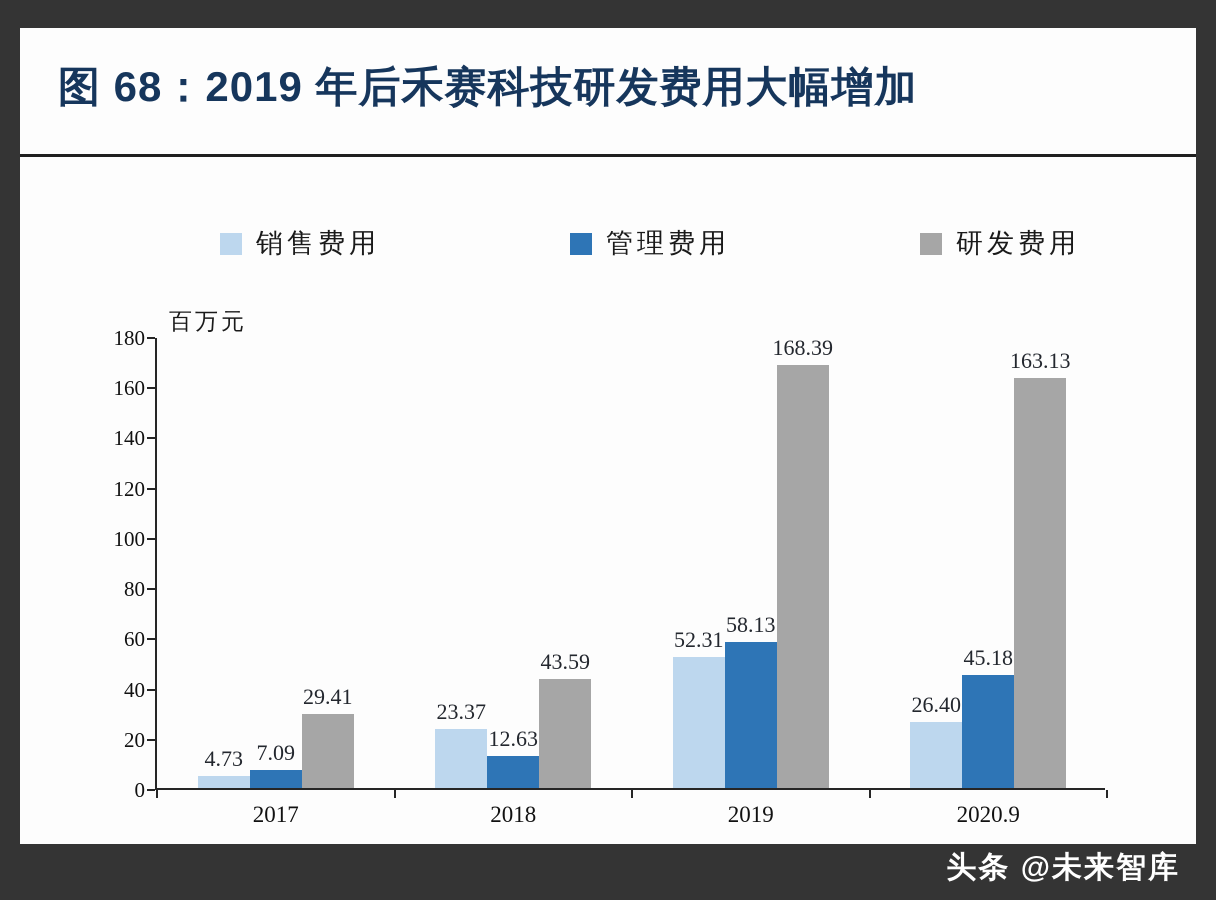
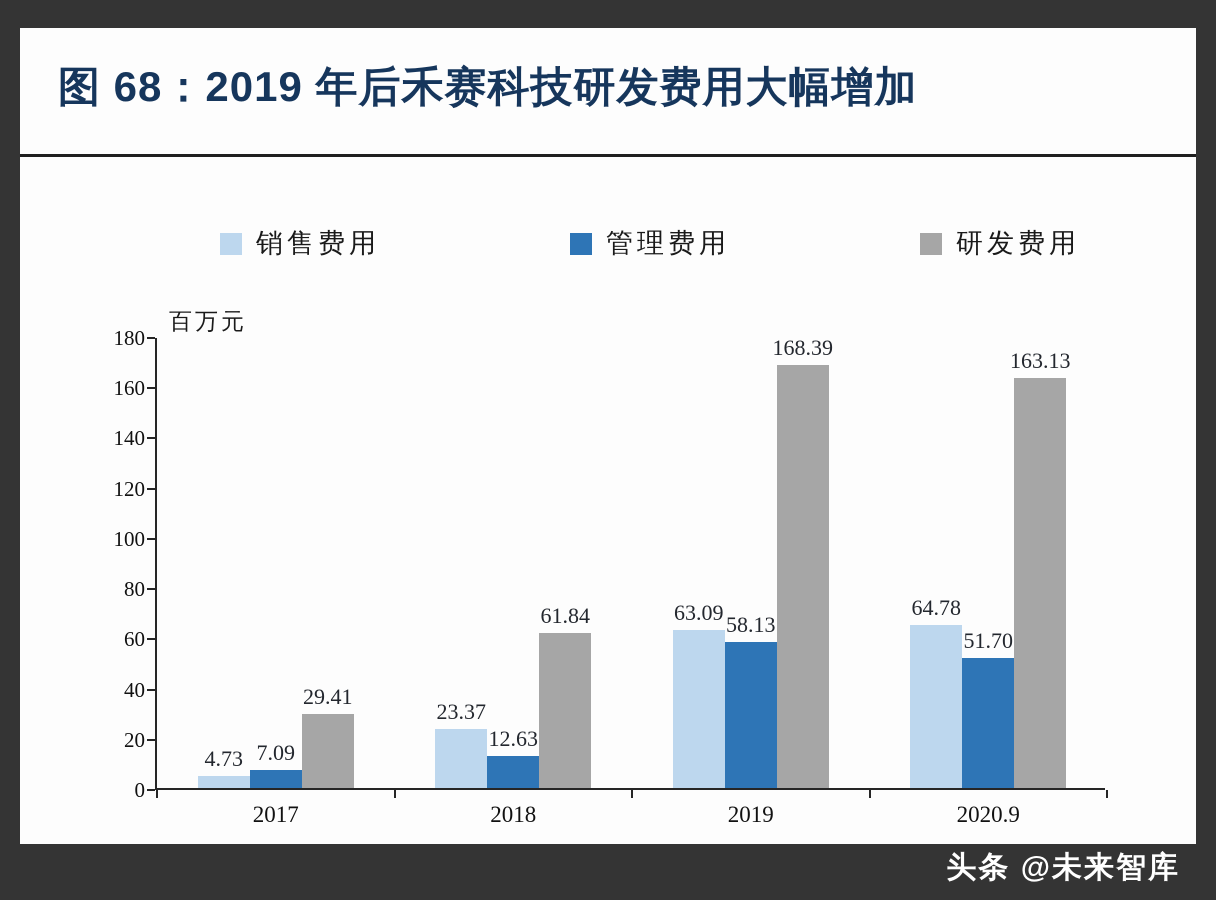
研发费用/2018: 43.59 -> 61.84
销售费用/2019: 52.31 -> 63.09
销售费用/2020.9: 26.40 -> 64.78
管理费用/2020.9: 45.18 -> 51.70
